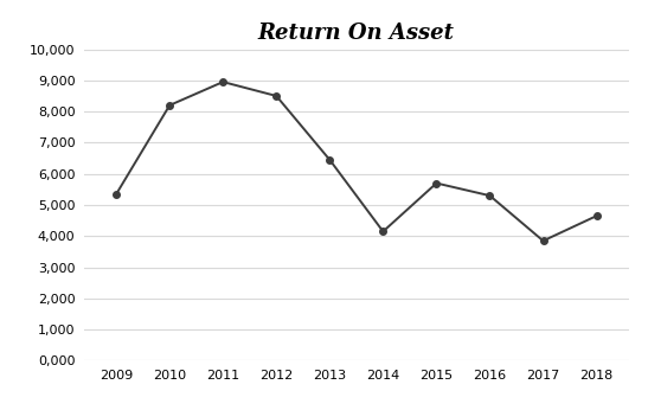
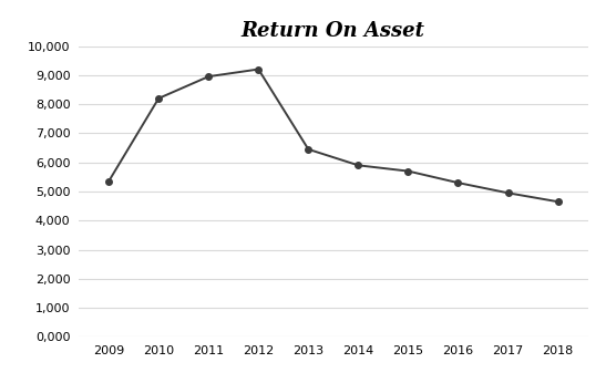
2012: 8,500 -> 9,200
2014: 4,150 -> 5,900
2017: 3,850 -> 4,950
